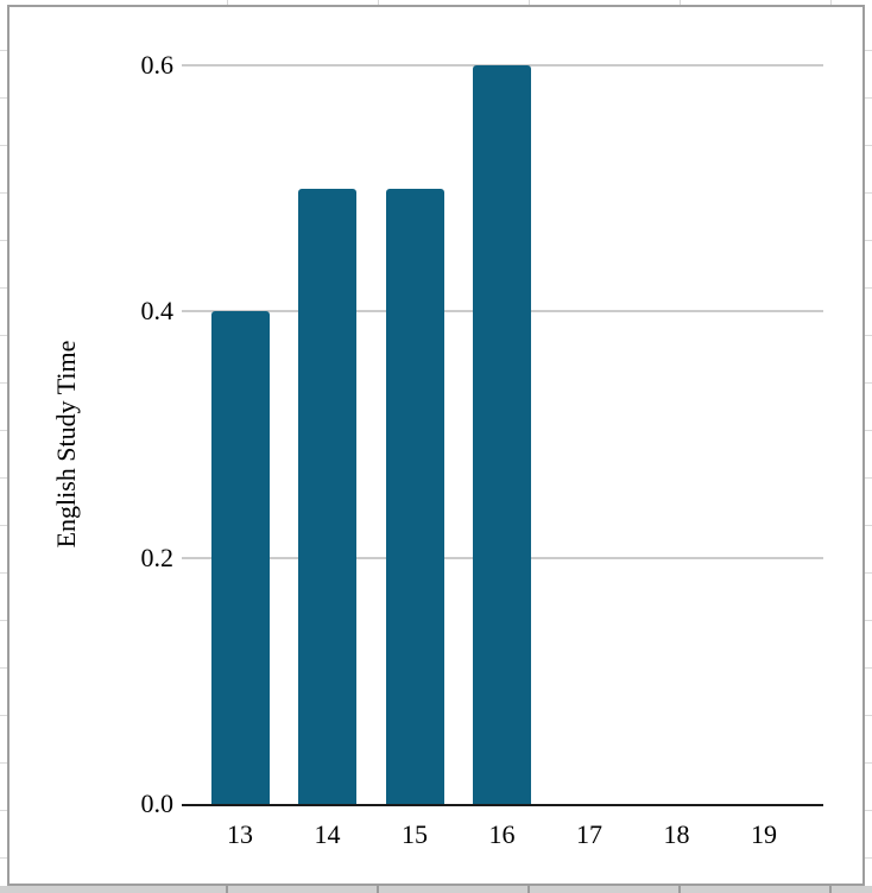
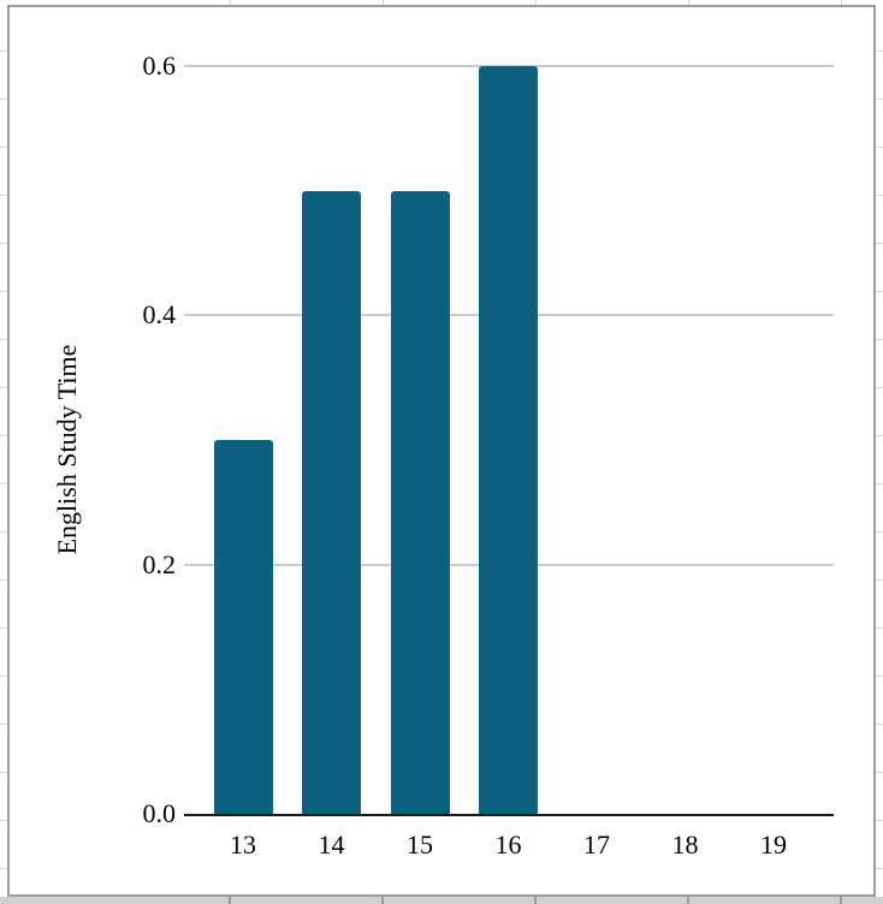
13: 0.4 -> 0.3
